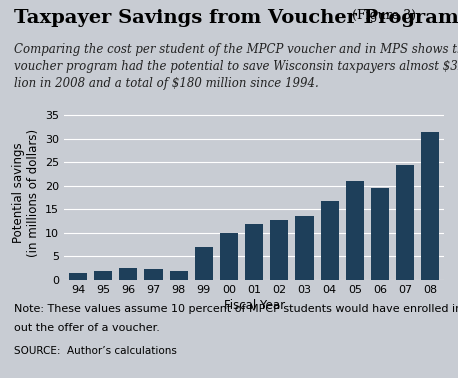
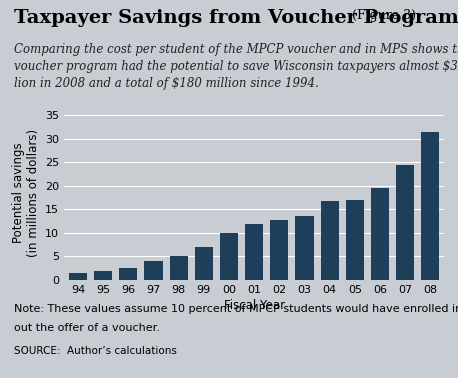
97: 2.3 -> 4.0
98: 1.8 -> 5.0
05: 21.0 -> 17.0
